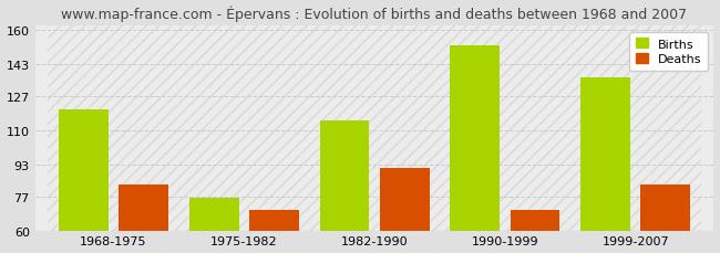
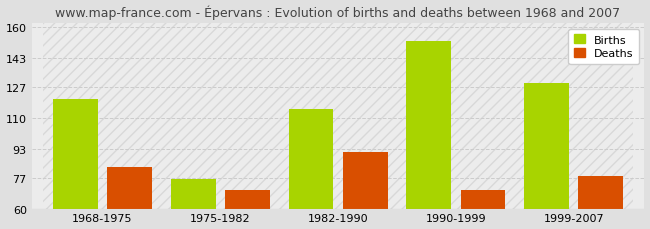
Births/1999-2007: 136 -> 129
Deaths/1999-2007: 83 -> 78
